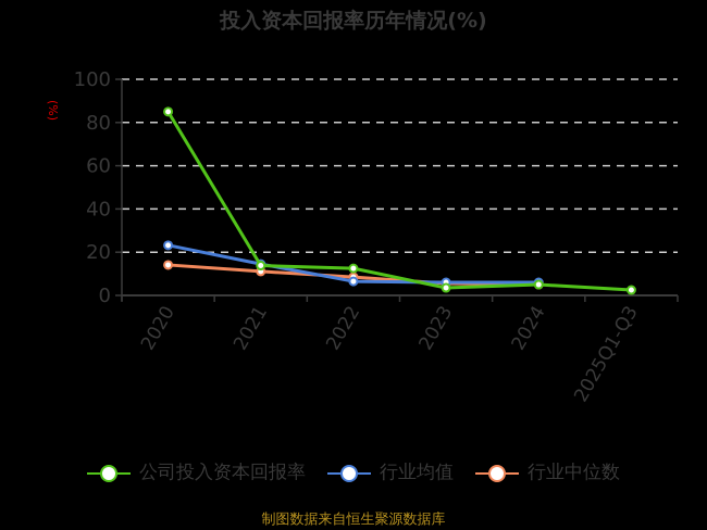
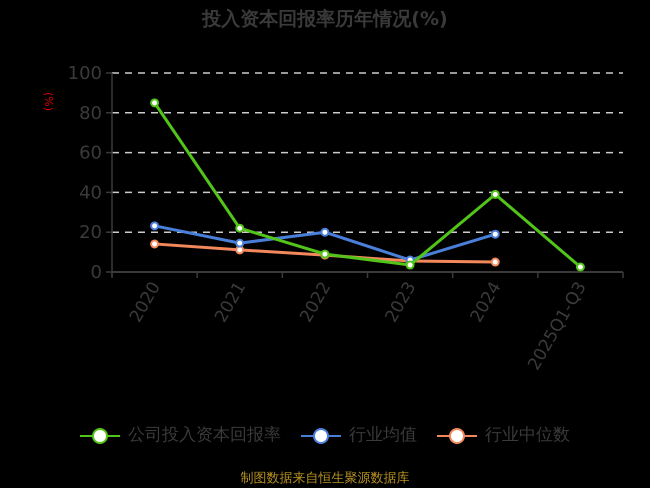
公司投入资本回报率/2021: 14 -> 22
公司投入资本回报率/2022: 12 -> 9
行业均值/2022: 6 -> 20
公司投入资本回报率/2024: 5 -> 39
行业均值/2024: 6 -> 19
